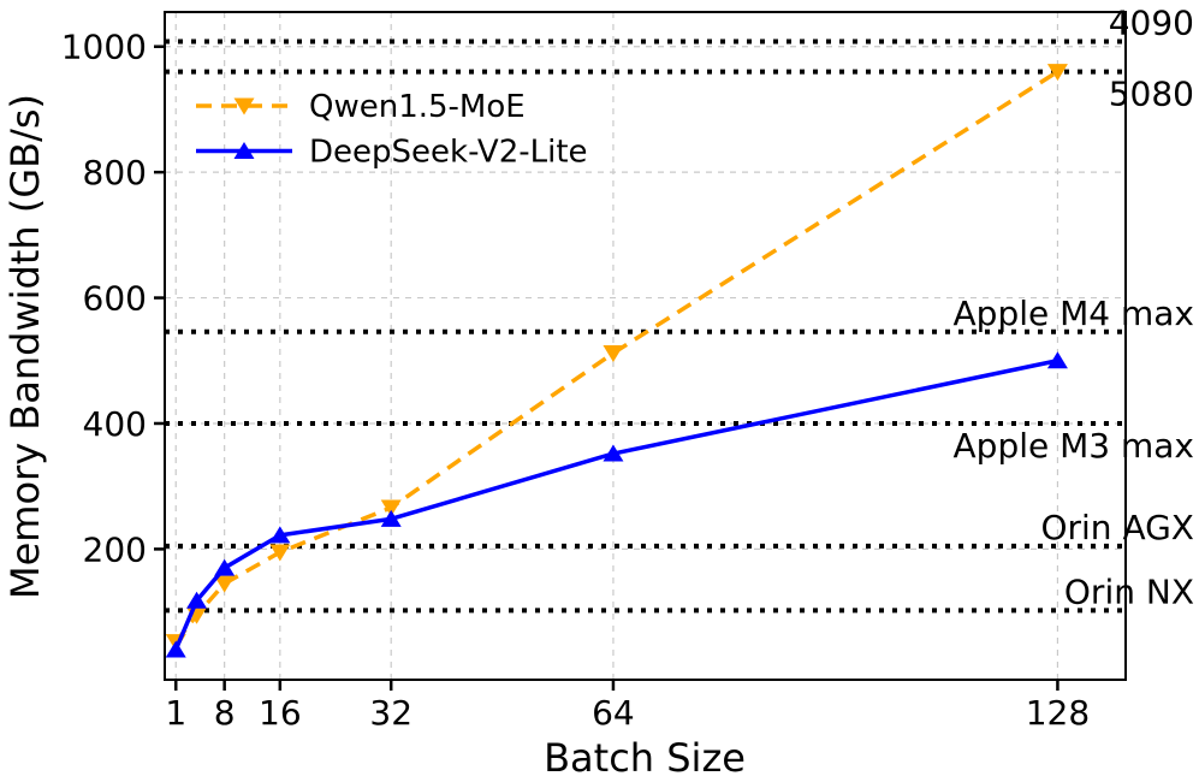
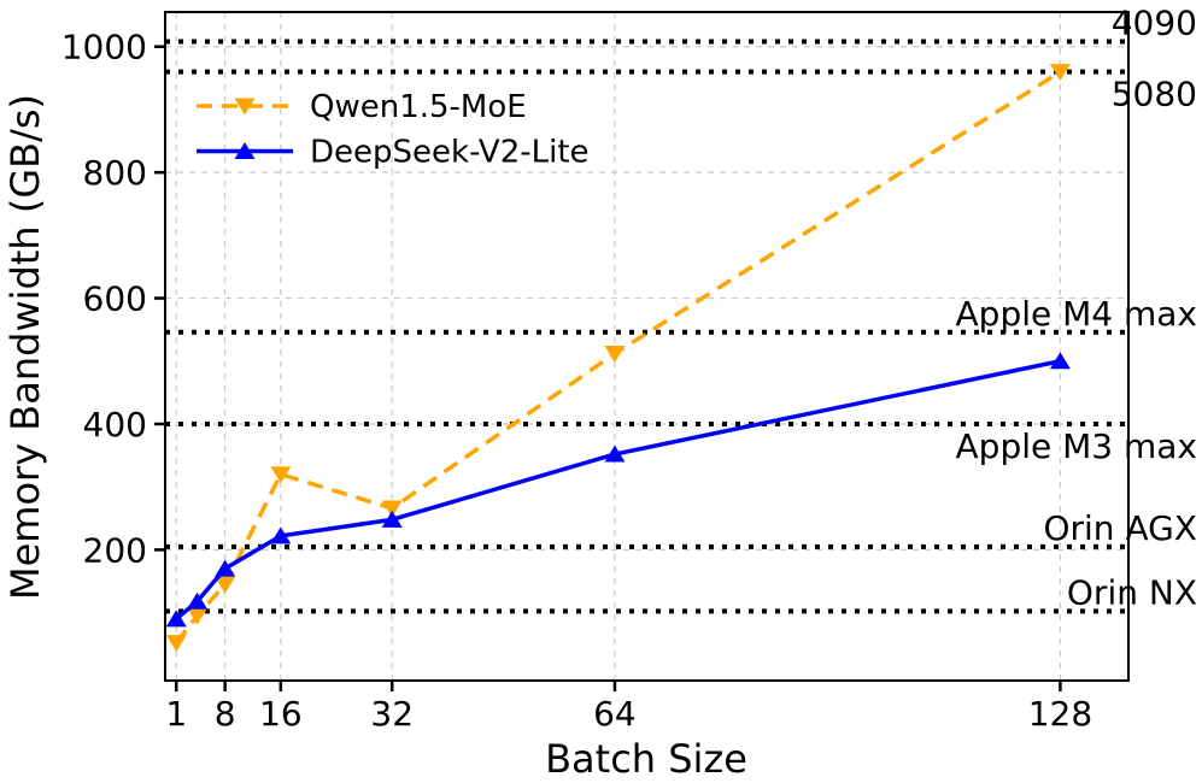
DeepSeek-V2-Lite/1: 40 -> 90
Qwen1.5-MoE/16: 200 -> 320
